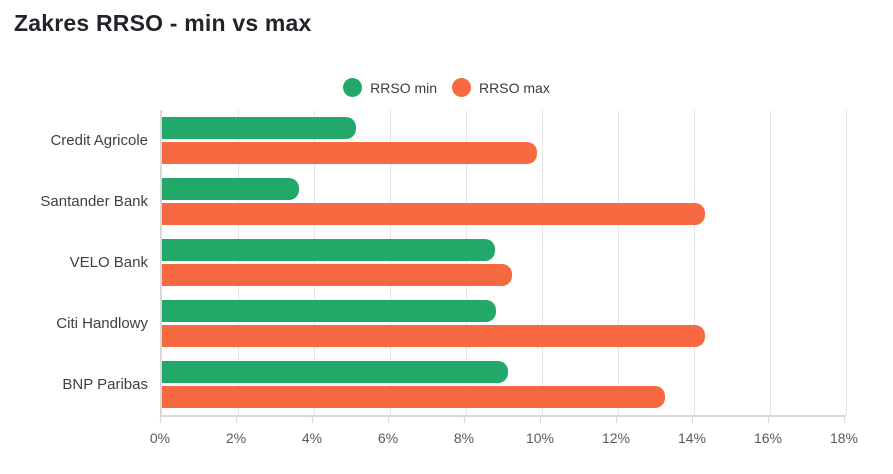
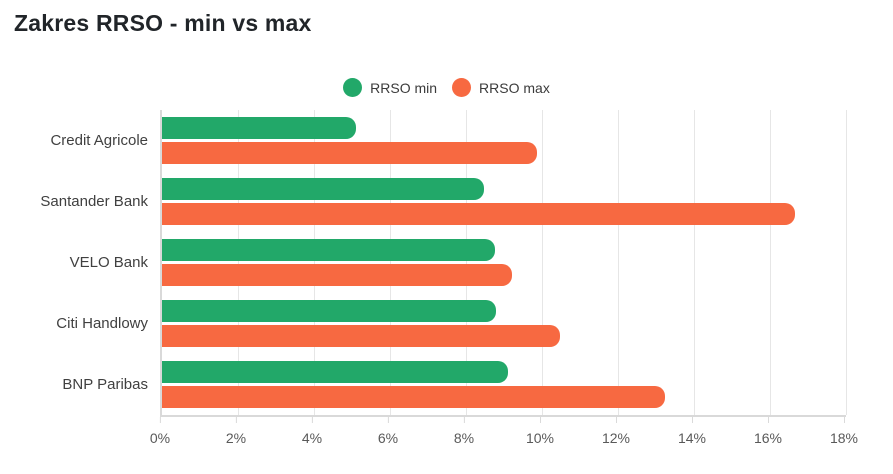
RRSO min/Santander Bank: 3.6% -> 8.5%
RRSO max/Santander Bank: 14.3% -> 16.7%
RRSO max/Citi Handlowy: 14.3% -> 10.5%
